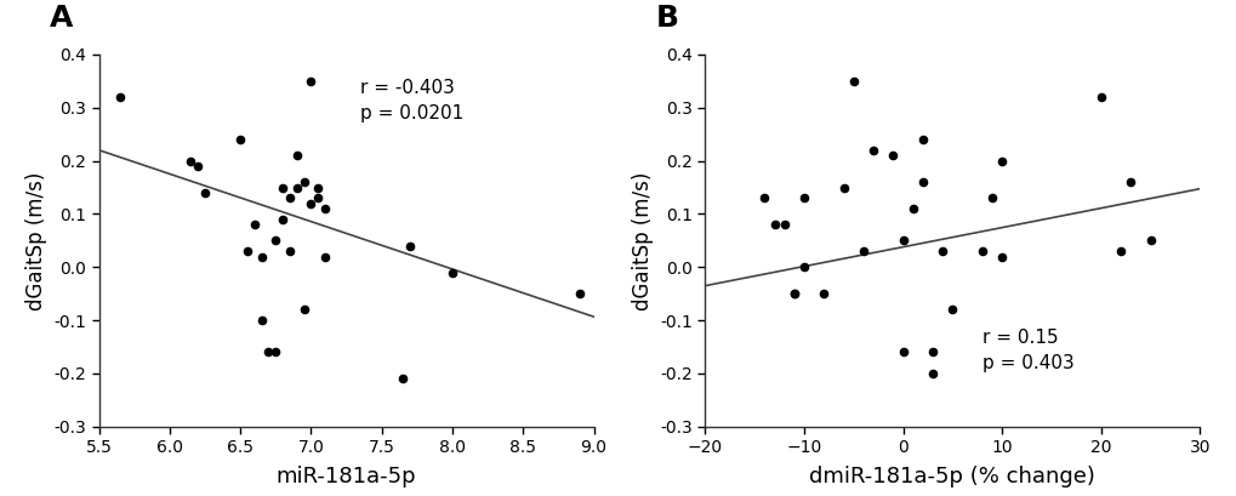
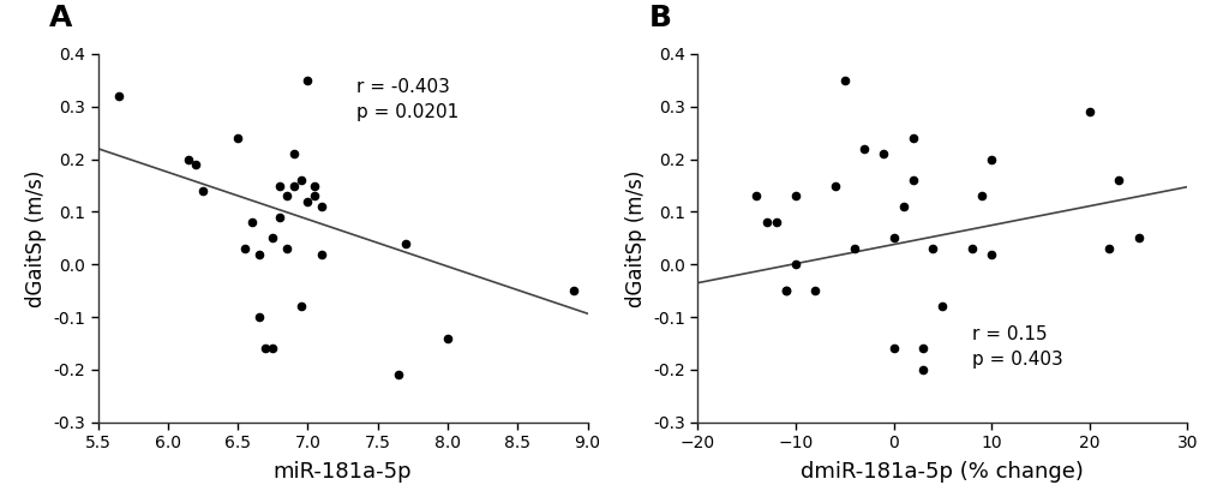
8.0: -0.01 -> -0.14
20: 0.32 -> 0.29
